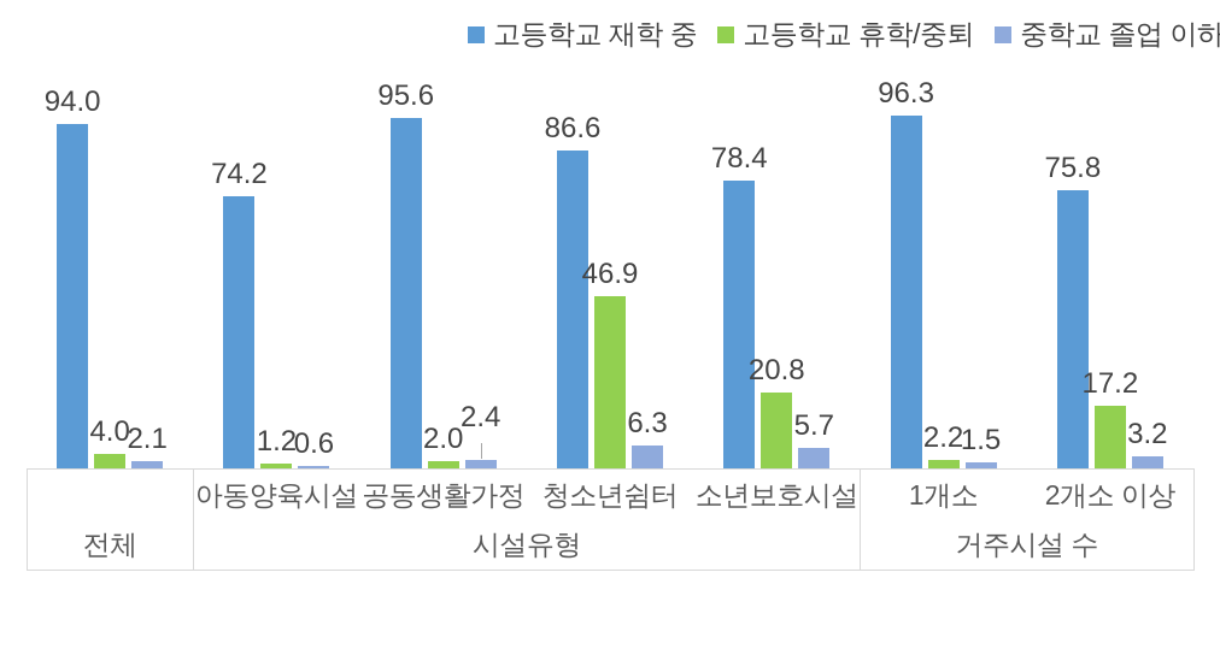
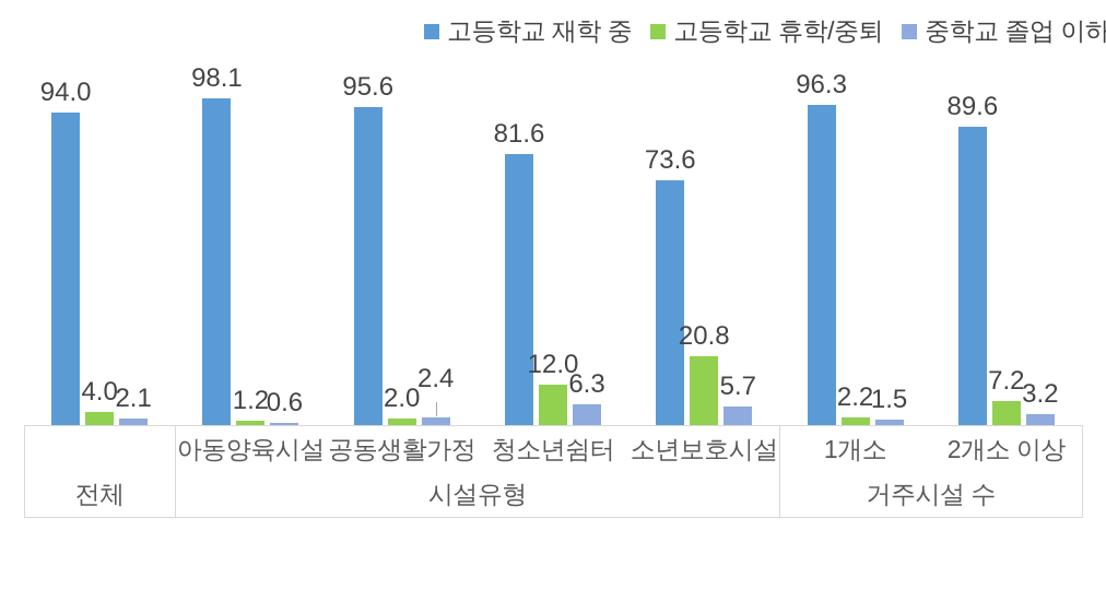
고등학교 재학 중/아동양육시설: 74.2 -> 98.1
고등학교 재학 중/청소년쉼터: 86.6 -> 81.6
고등학교 휴학/중퇴/청소년쉼터: 46.9 -> 12.0
고등학교 재학 중/소년보호시설: 78.4 -> 73.6
고등학교 재학 중/2개소 이상: 75.8 -> 89.6
고등학교 휴학/중퇴/2개소 이상: 17.2 -> 7.2
